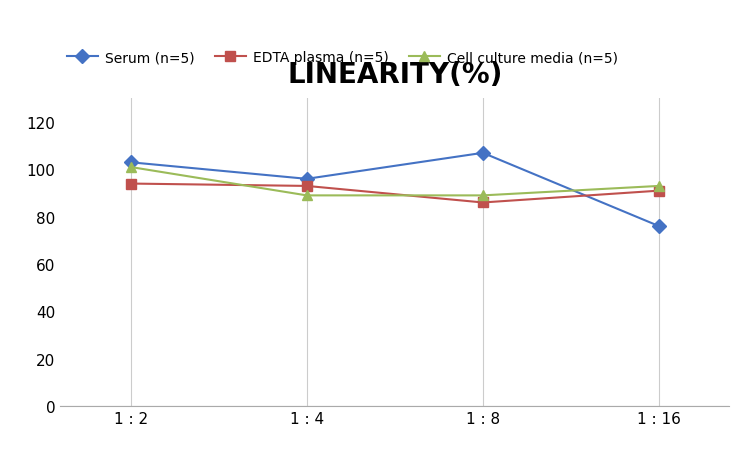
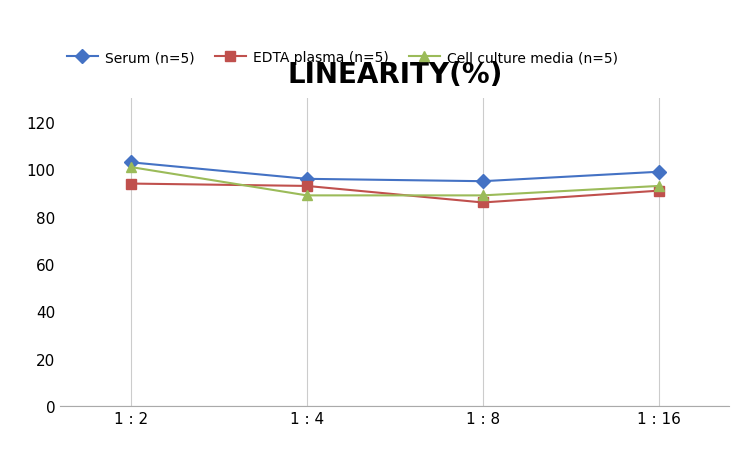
Serum (n=5)/1 : 8: 107 -> 95
Serum (n=5)/1 : 16: 76 -> 99
